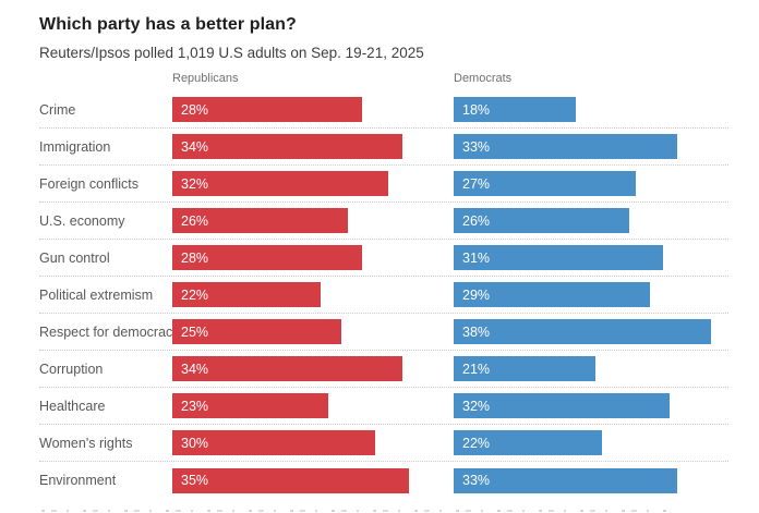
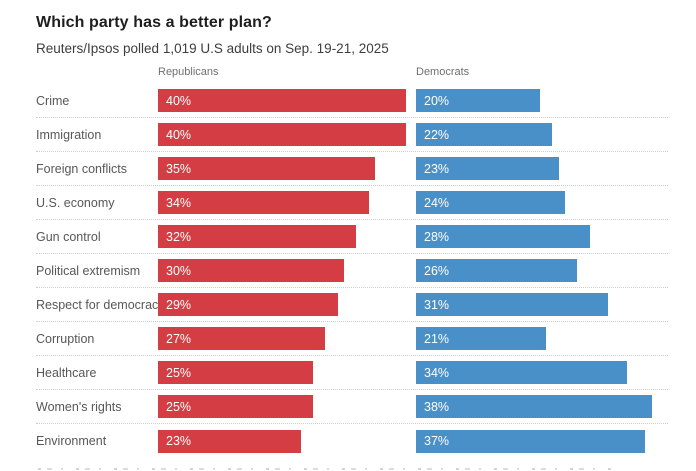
Republicans/Crime: 28% -> 40%
Democrats/Crime: 18% -> 20%
Republicans/Immigration: 34% -> 40%
Democrats/Immigration: 33% -> 22%
Republicans/Foreign conflicts: 32% -> 35%
Democrats/Foreign conflicts: 27% -> 23%
Republicans/U.S. economy: 26% -> 34%
Democrats/U.S. economy: 26% -> 24%
Republicans/Gun control: 28% -> 32%
Democrats/Gun control: 31% -> 28%
Republicans/Political extremism: 22% -> 30%
Democrats/Political extremism: 29% -> 26%
Republicans/Respect for democracy: 25% -> 29%
Democrats/Respect for democracy: 38% -> 31%
Republicans/Corruption: 34% -> 27%
Republicans/Healthcare: 23% -> 25%
Democrats/Healthcare: 32% -> 34%
Republicans/Women's rights: 30% -> 25%
Democrats/Women's rights: 22% -> 38%
Republicans/Environment: 35% -> 23%
Democrats/Environment: 33% -> 37%
